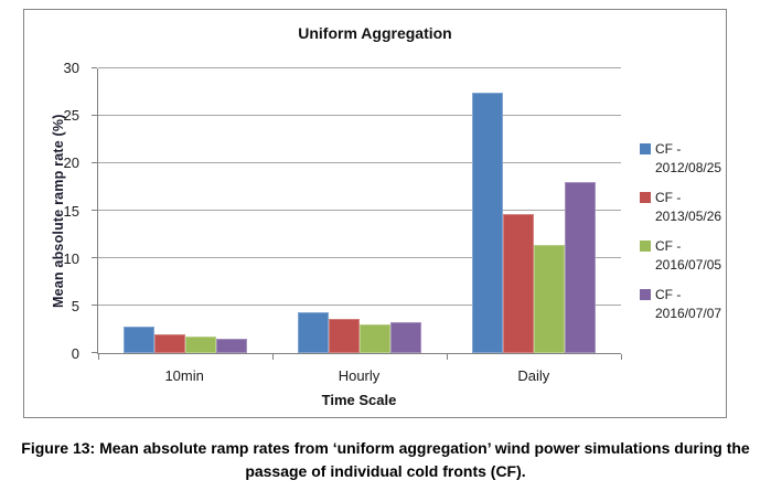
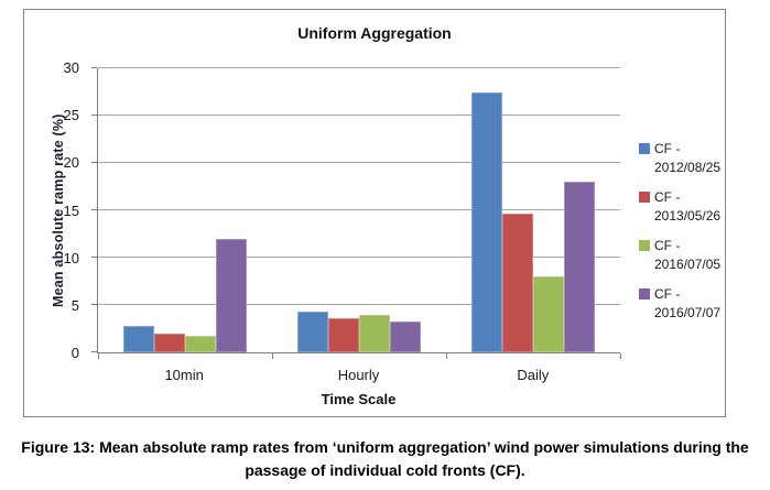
CF - 2016/07/07/10min: 2 -> 12
CF - 2016/07/05/Hourly: 3 -> 4
CF - 2016/07/05/Daily: 11 -> 8
